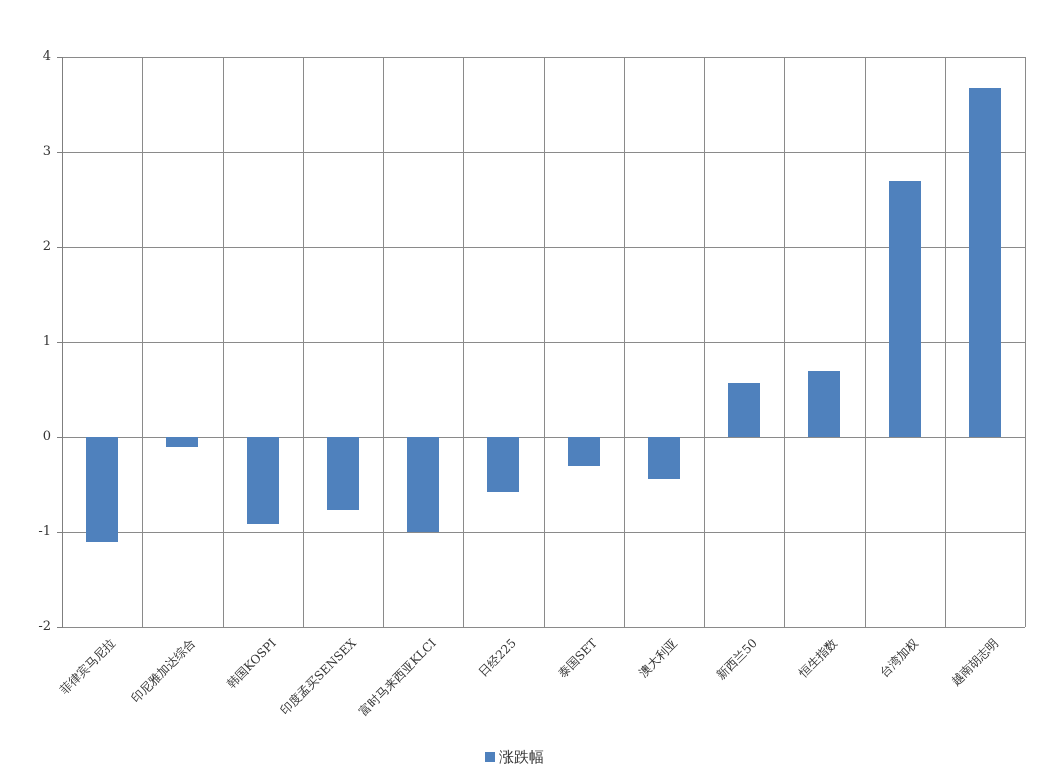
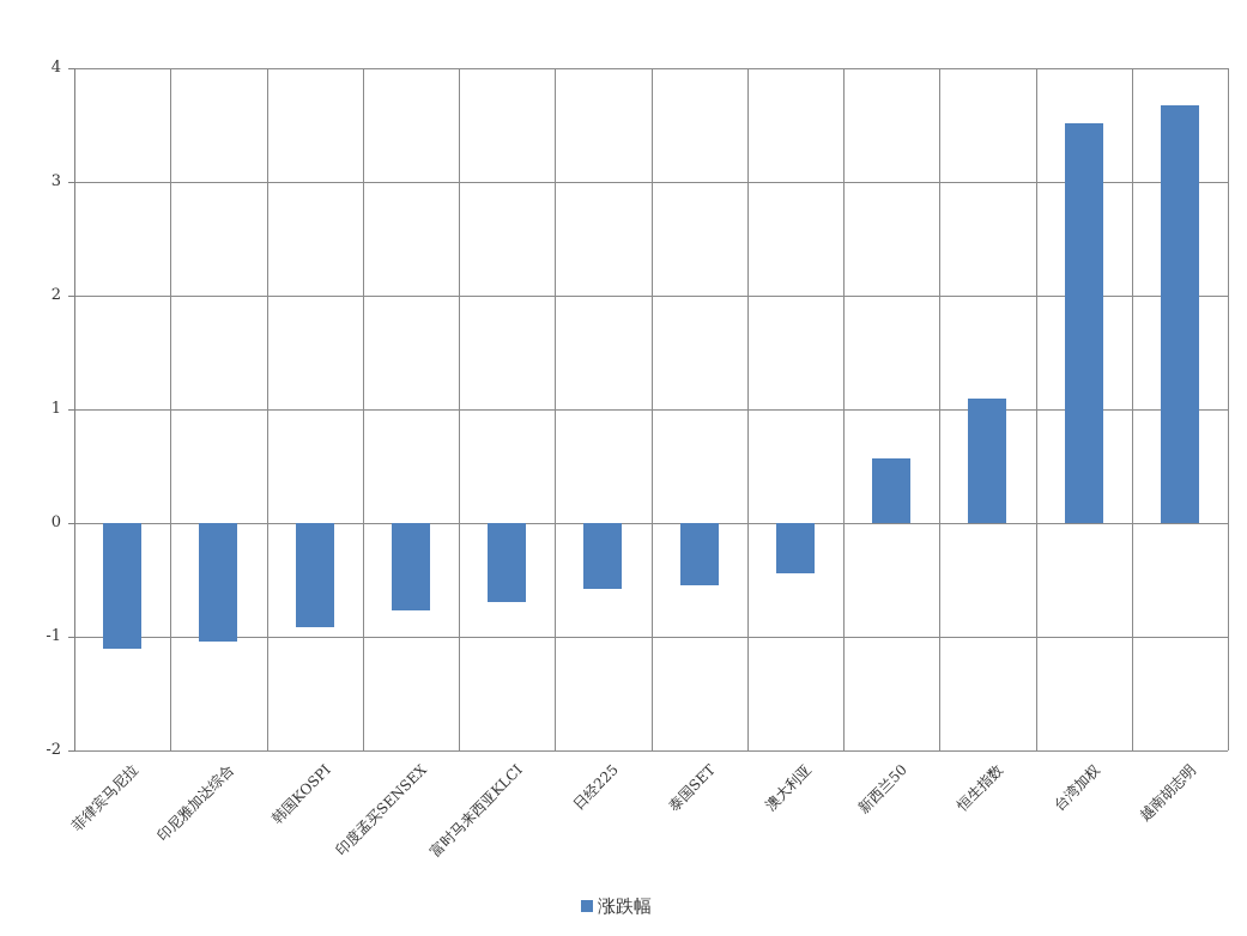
印尼雅加达综合: -0.1 -> -1.0
富时马来西亚KLCI: -1.0 -> -0.7
泰国SET: -0.3 -> -0.6
恒生指数: 0.7 -> 1.1
台湾加权: 2.7 -> 3.5
